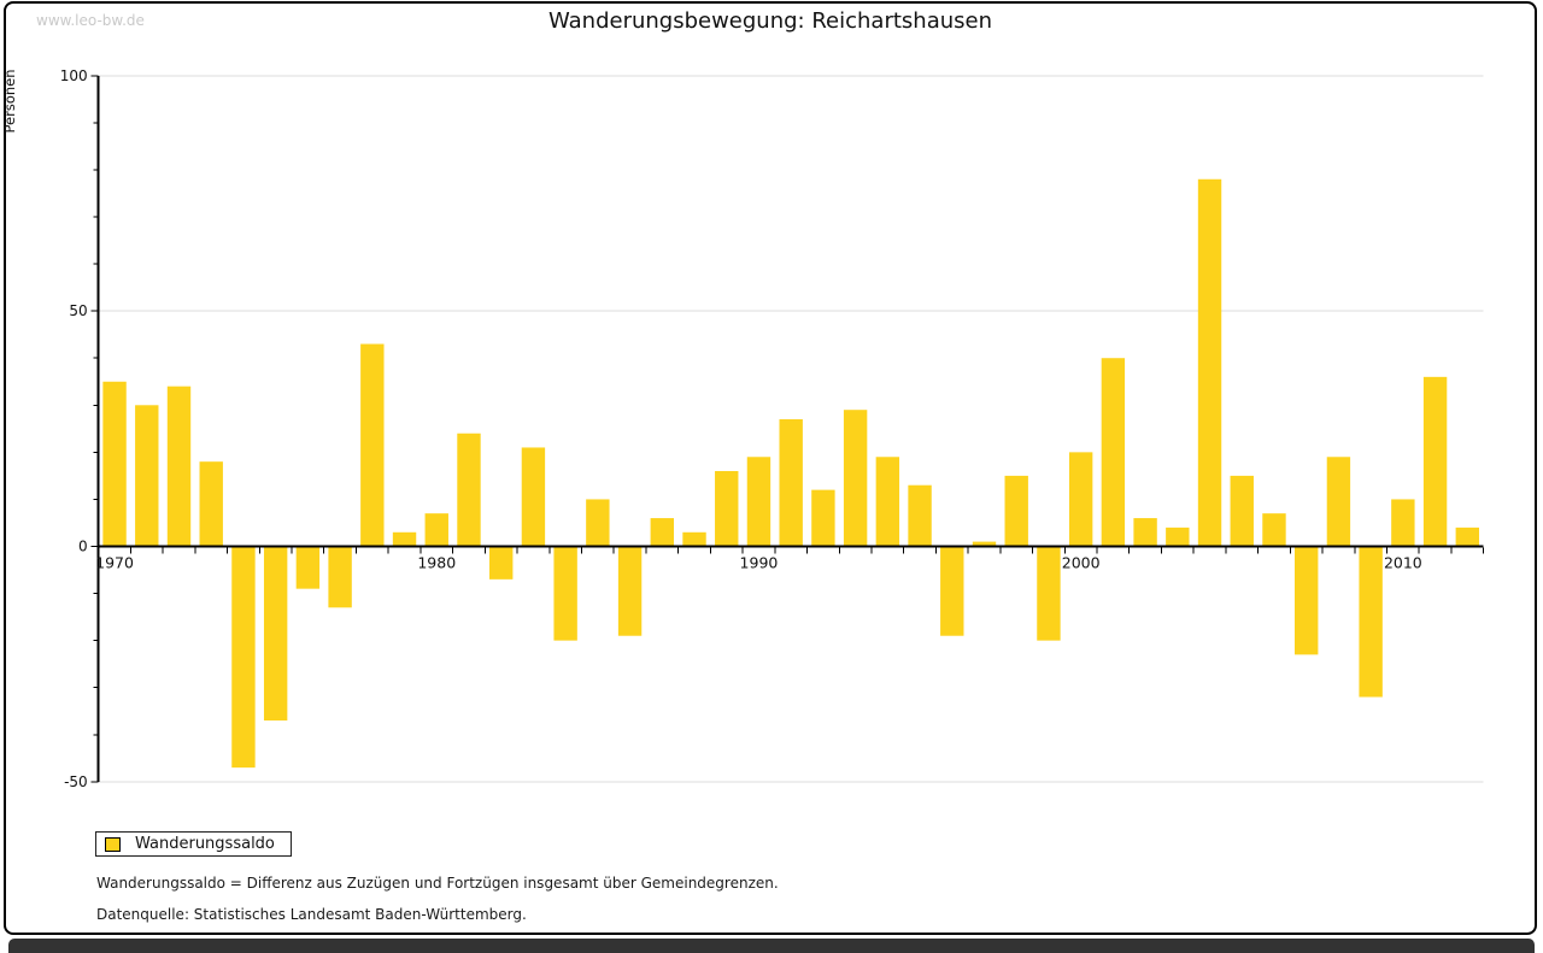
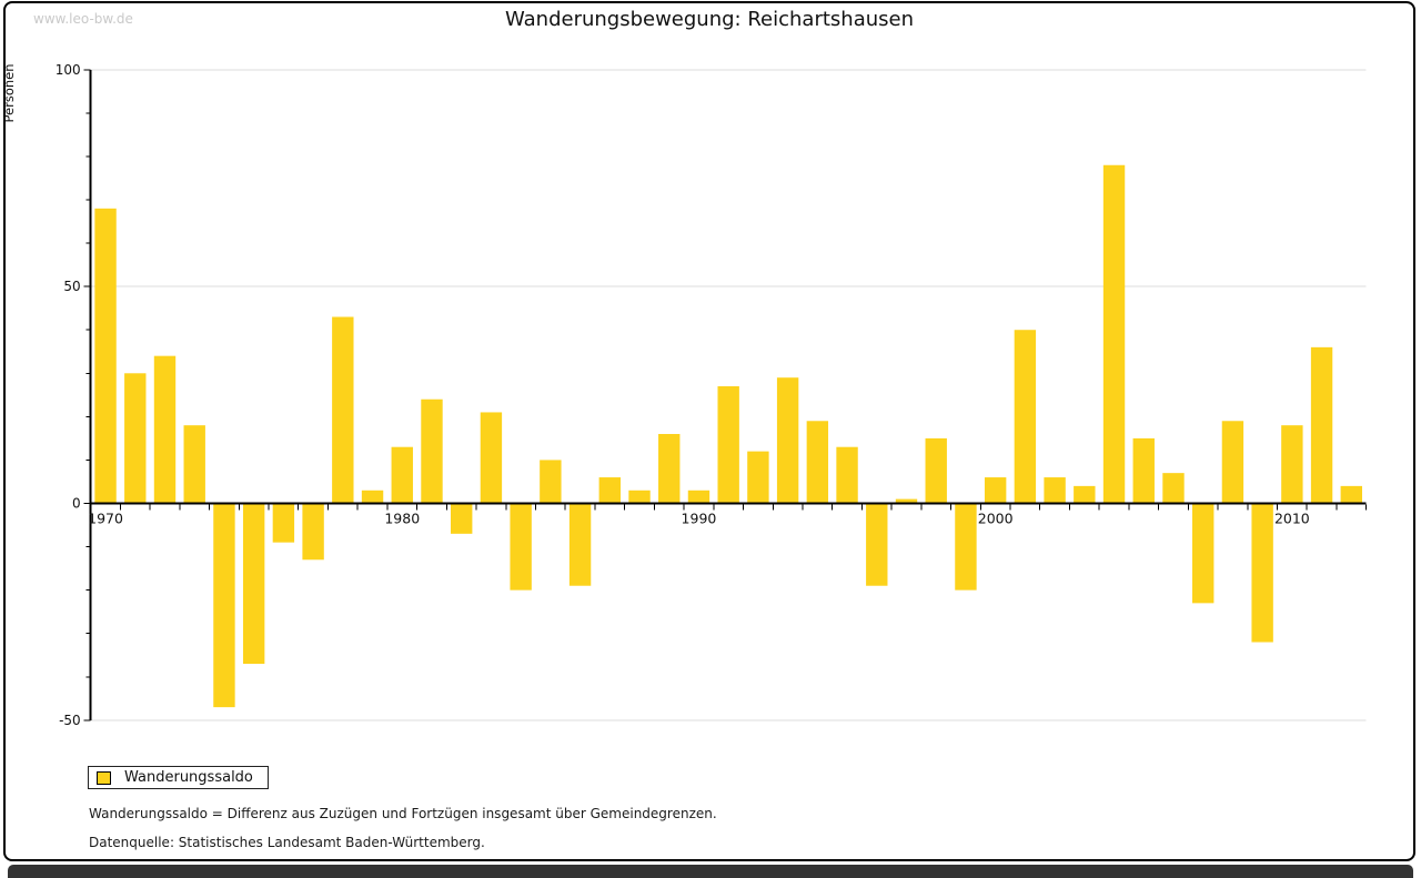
1970: 35 -> 68
1980: 7 -> 13
1990: 19 -> 3
2000: 20 -> 6
2010: 10 -> 18
